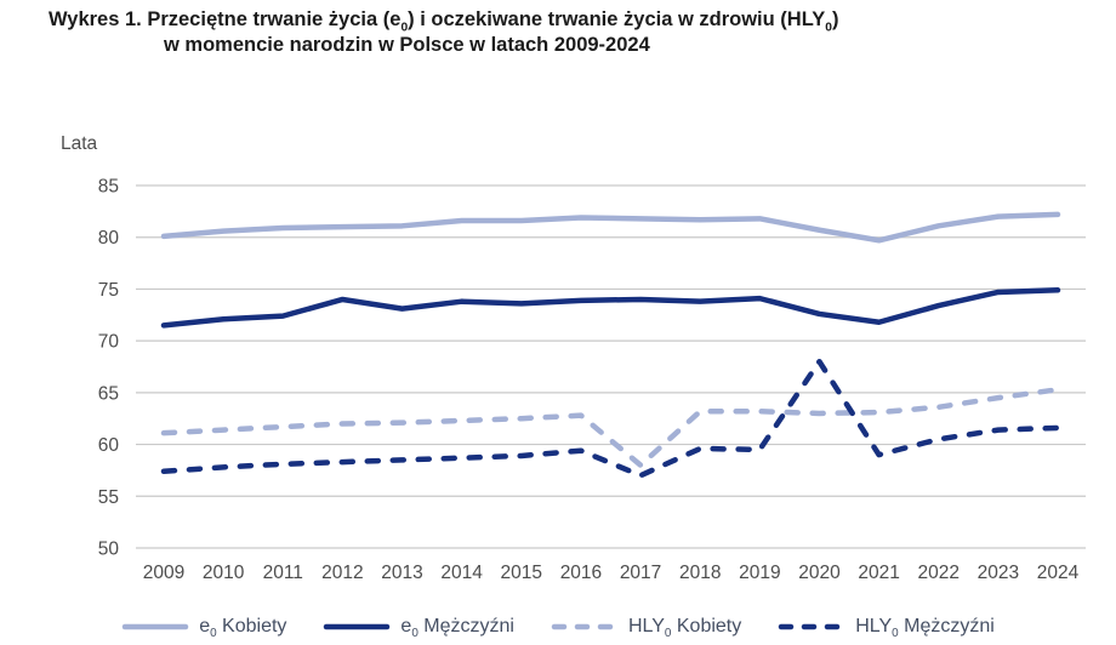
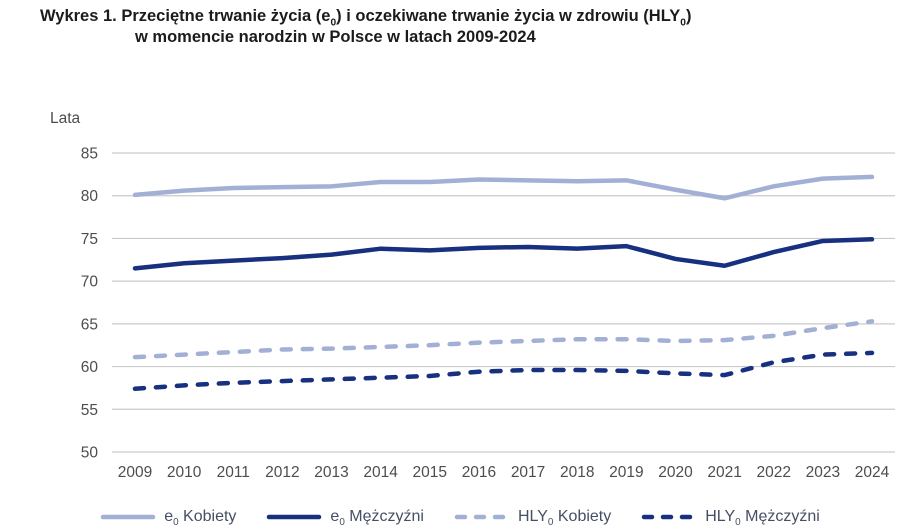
e0 Mężczyźni/2012: 74 -> 73
HLY0 Kobiety/2017: 58 -> 63
HLY0 Mężczyźni/2017: 57 -> 60
HLY0 Mężczyźni/2020: 68 -> 59
